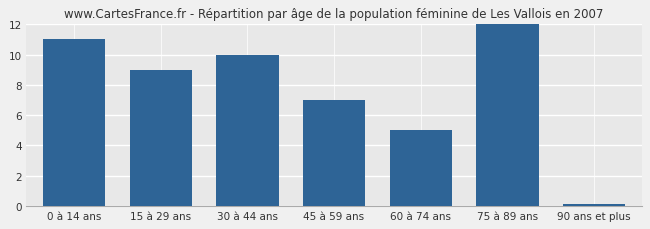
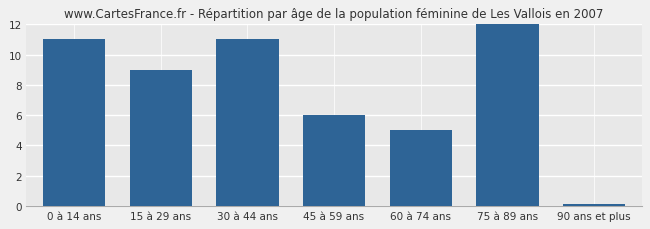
30 à 44 ans: 10.0 -> 11.0
45 à 59 ans: 7.0 -> 6.0
